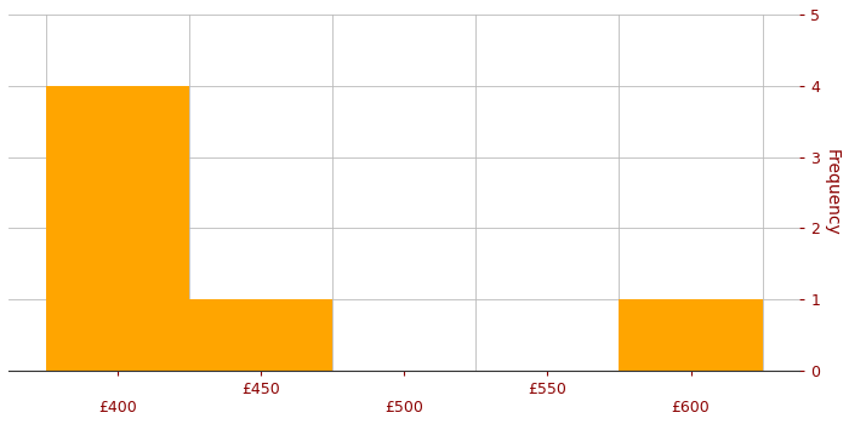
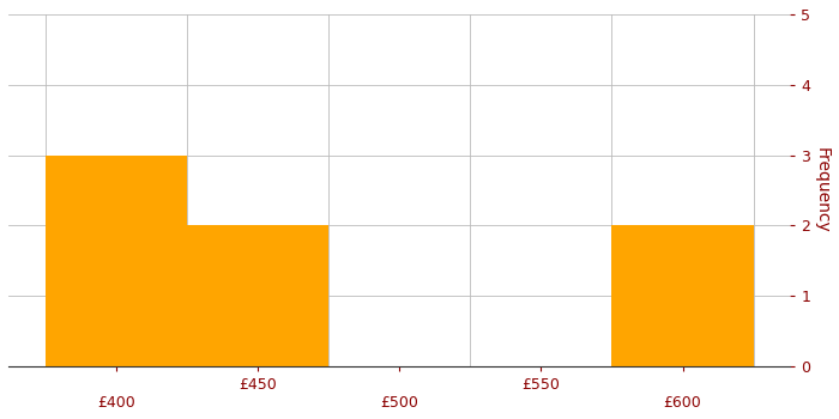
£400: 4 -> 3
£450: 1 -> 2
£600: 1 -> 2
